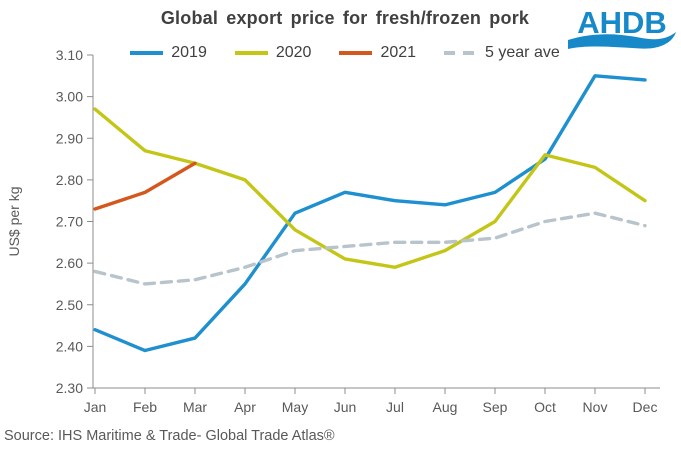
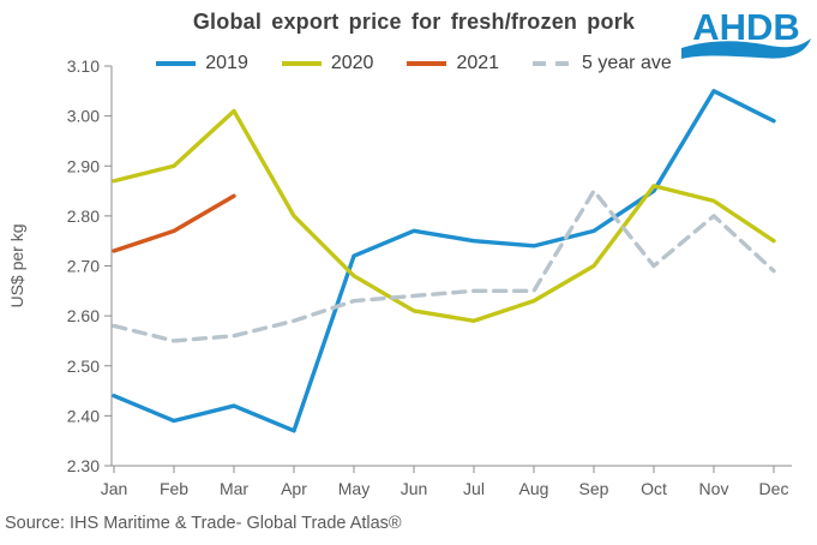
2020/Jan: 2.97 -> 2.87
2020/Feb: 2.87 -> 2.90
2020/Mar: 2.84 -> 3.01
2019/Apr: 2.55 -> 2.37
5 year ave/Sep: 2.66 -> 2.85
5 year ave/Nov: 2.72 -> 2.80
2019/Dec: 3.04 -> 2.99
